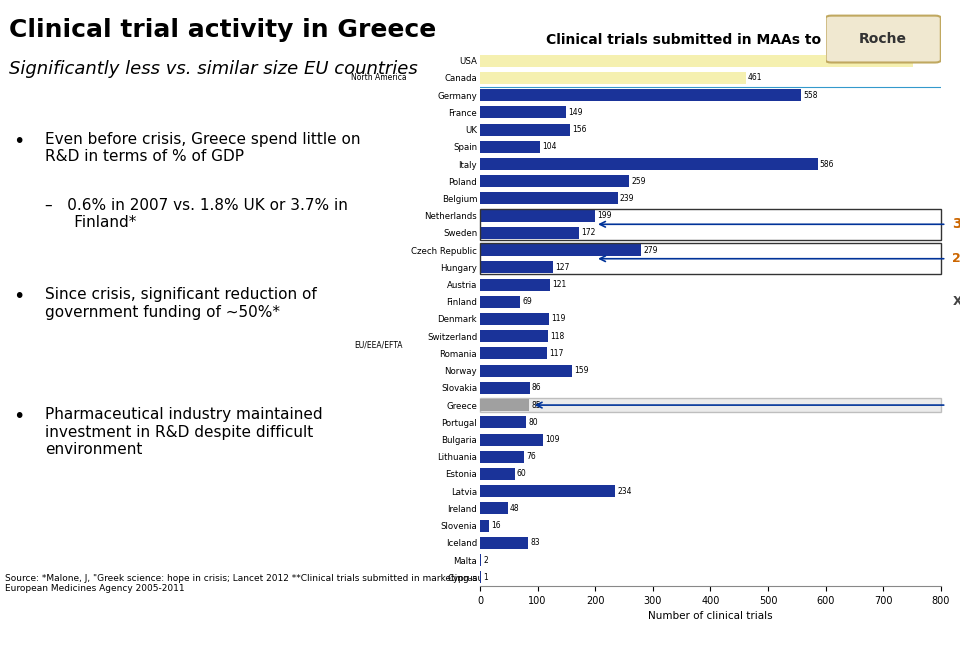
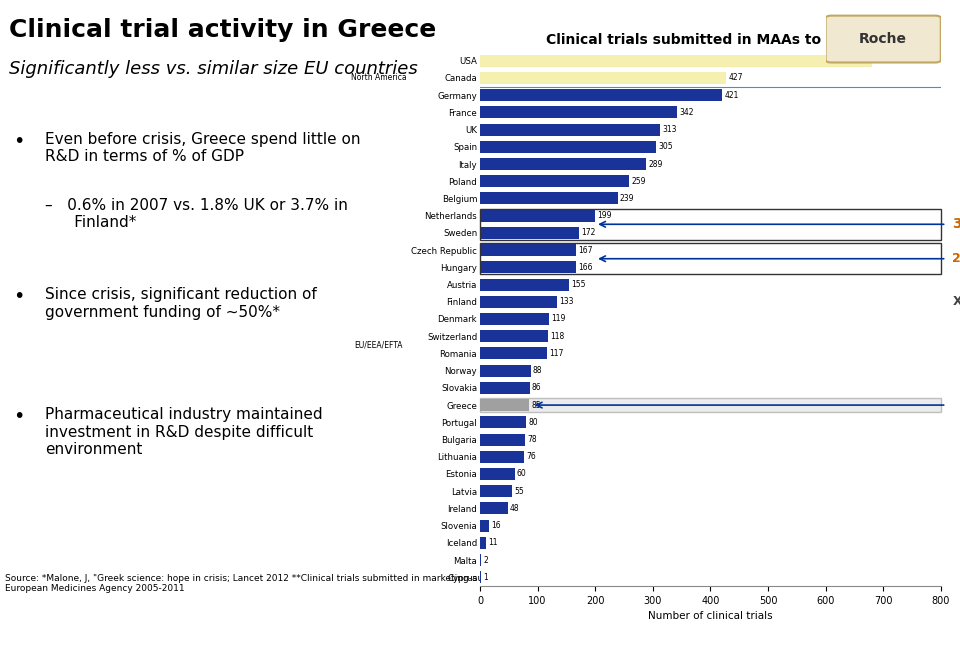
USA: 752 -> 681
Canada: 461 -> 427
Germany: 558 -> 421
France: 149 -> 342
UK: 156 -> 313
Spain: 104 -> 305
Italy: 586 -> 289
Czech Republic: 279 -> 167
Hungary: 127 -> 166
Austria: 121 -> 155
Finland: 69 -> 133
Norway: 159 -> 88
Bulgaria: 109 -> 78
Latvia: 234 -> 55
Iceland: 83 -> 11
